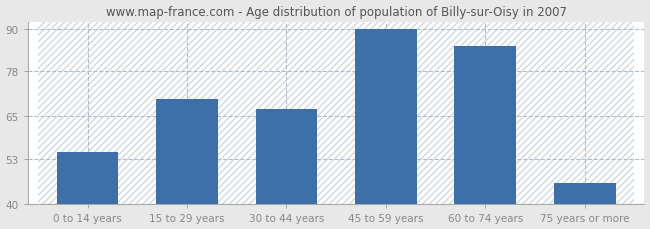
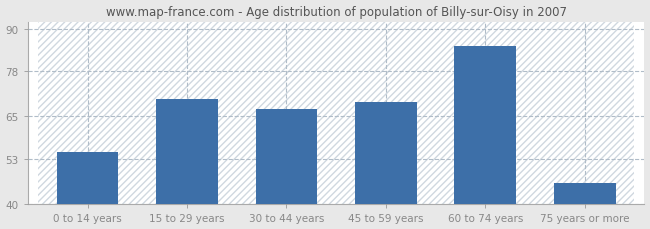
45 to 59 years: 90 -> 69
